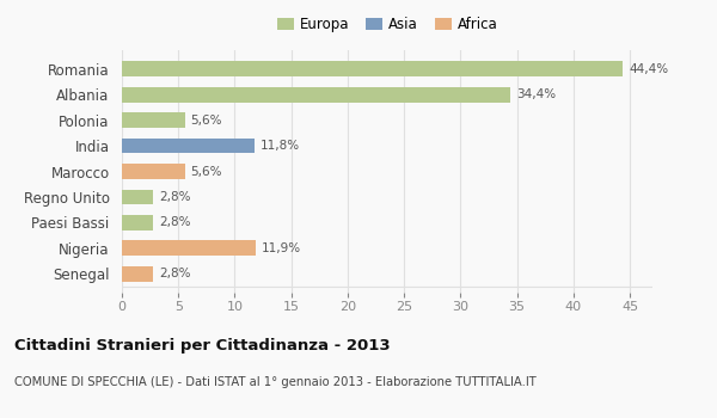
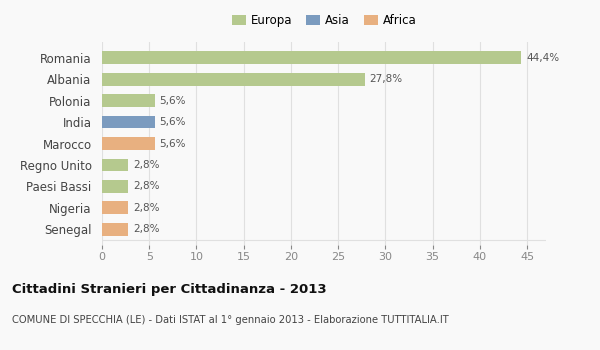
Albania: 34,4% -> 27,8%
India: 11,8% -> 5,6%
Nigeria: 11,9% -> 2,8%
